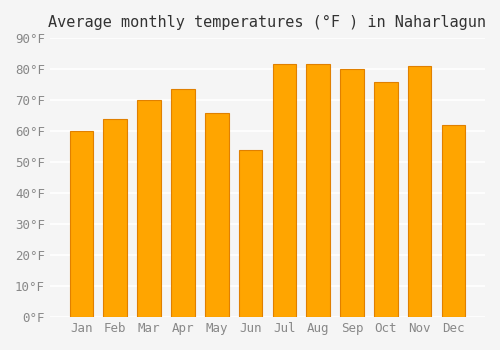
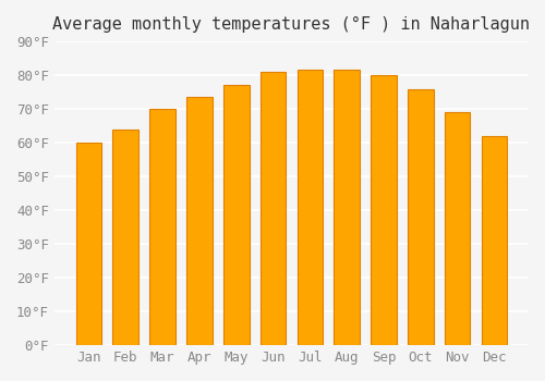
May: 66.0°F -> 77.0°F
Jun: 54.0°F -> 81.0°F
Nov: 81.0°F -> 69.0°F
